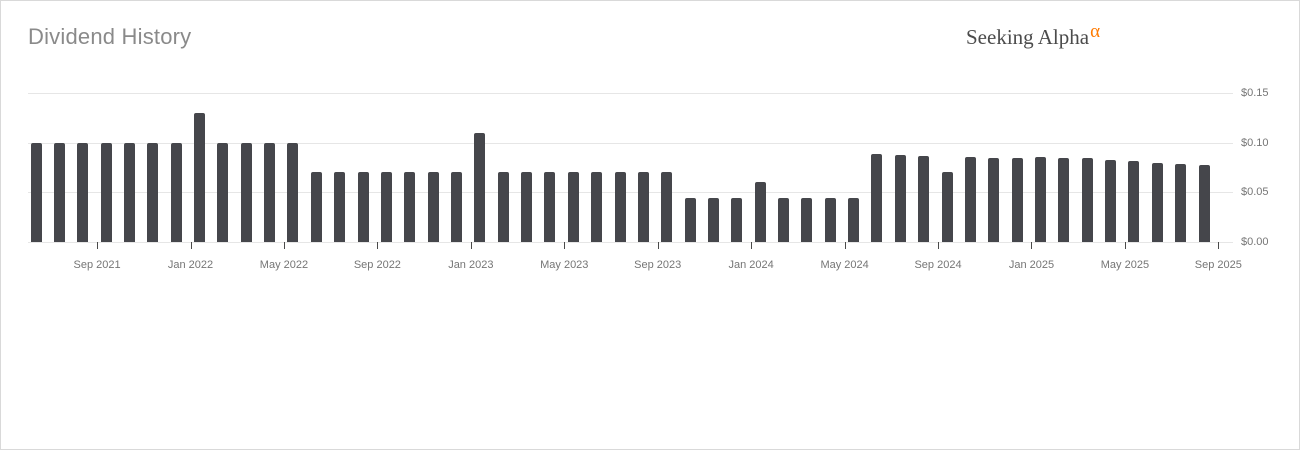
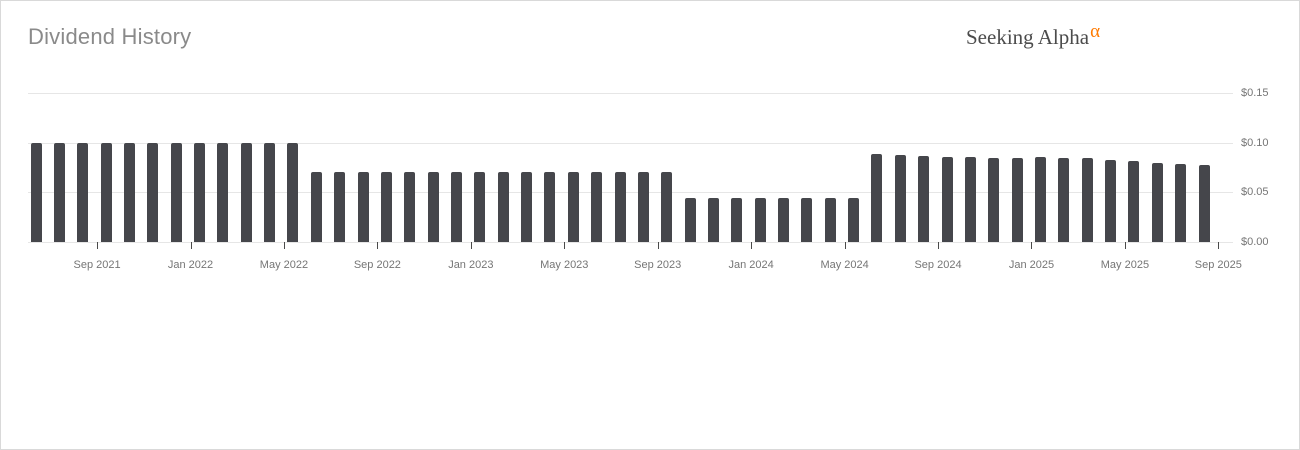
Jan 2022: $0.13 -> $0.10
Jan 2023: $0.11 -> $0.07
Jan 2024: $0.06 -> $0.04
Sep 2024: $0.07 -> $0.09
